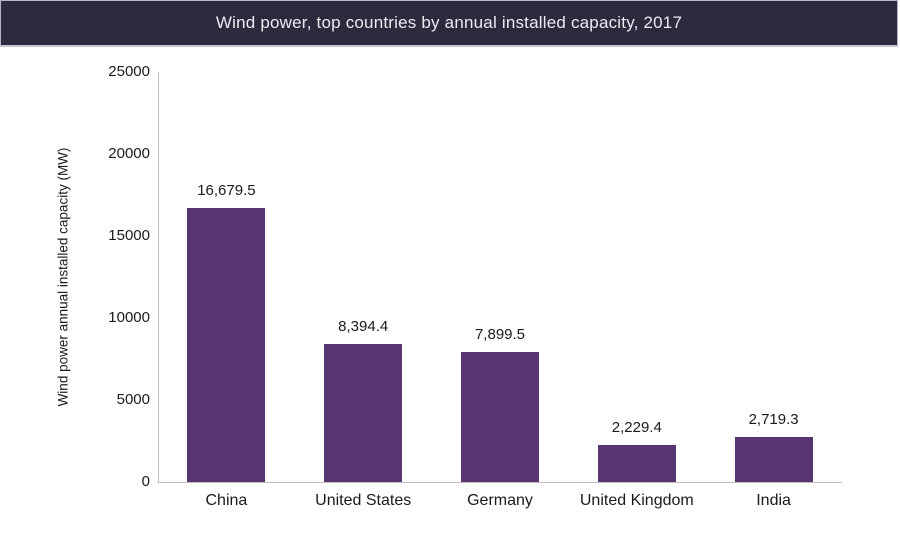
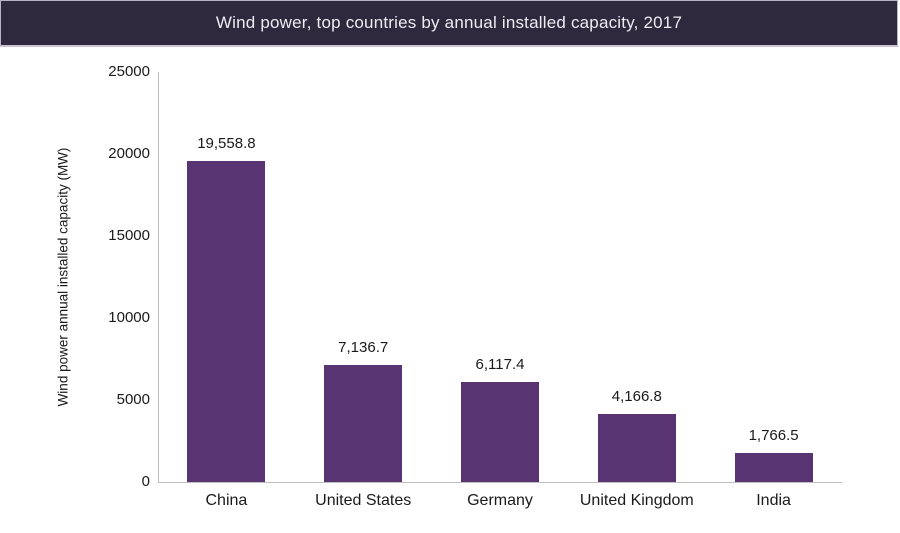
China: 16,679.5 -> 19,558.8
United States: 8,394.4 -> 7,136.7
Germany: 7,899.5 -> 6,117.4
United Kingdom: 2,229.4 -> 4,166.8
India: 2,719.3 -> 1,766.5
